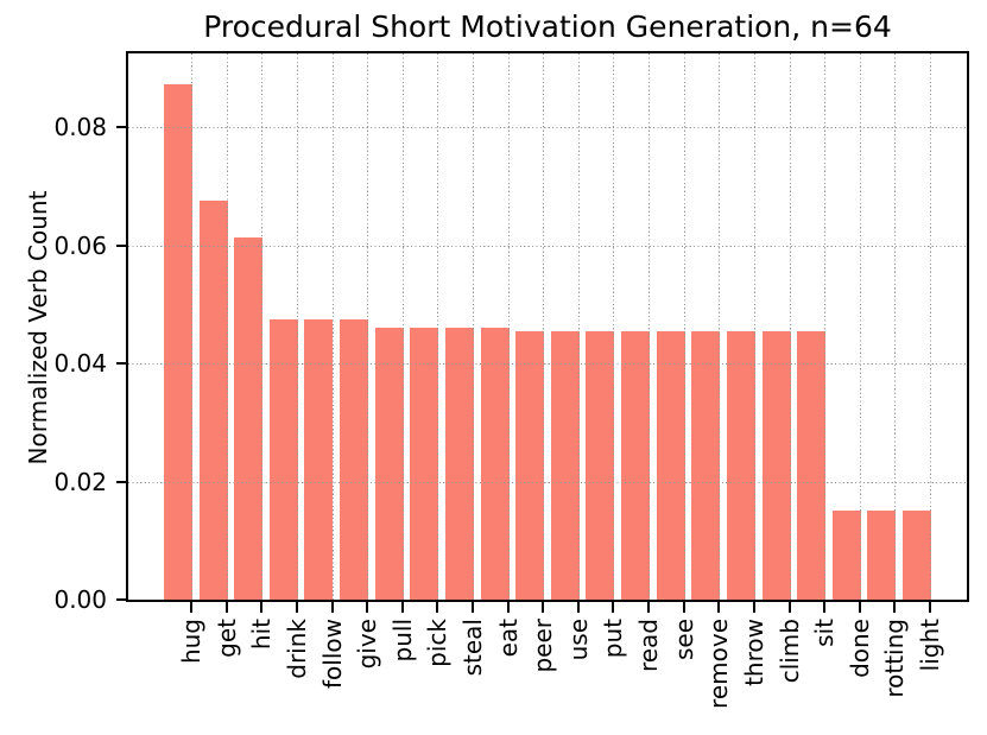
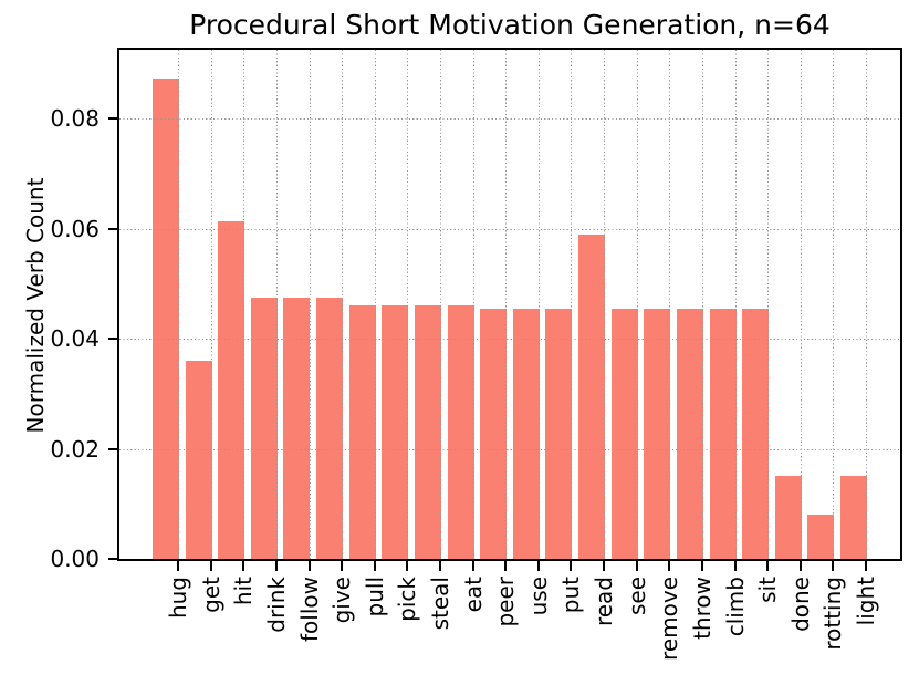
get: 0.068 -> 0.036
read: 0.045 -> 0.059
rotting: 0.015 -> 0.008
